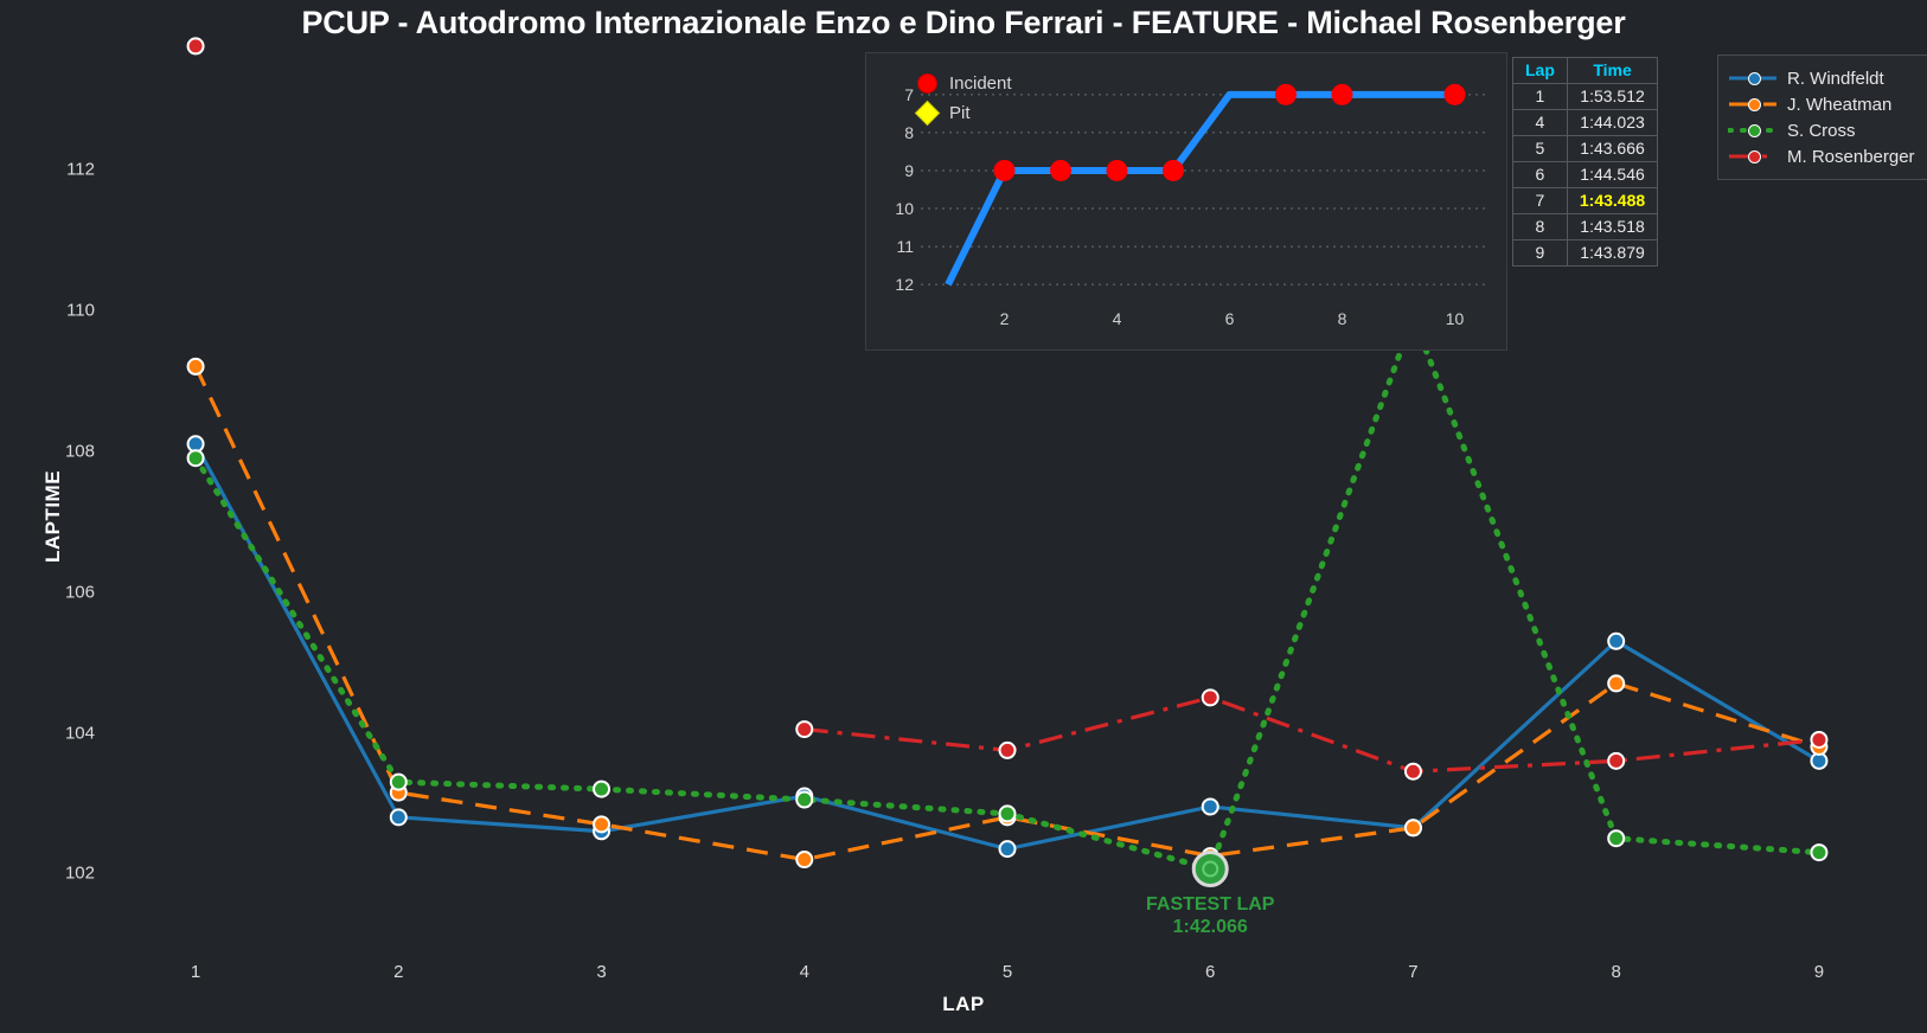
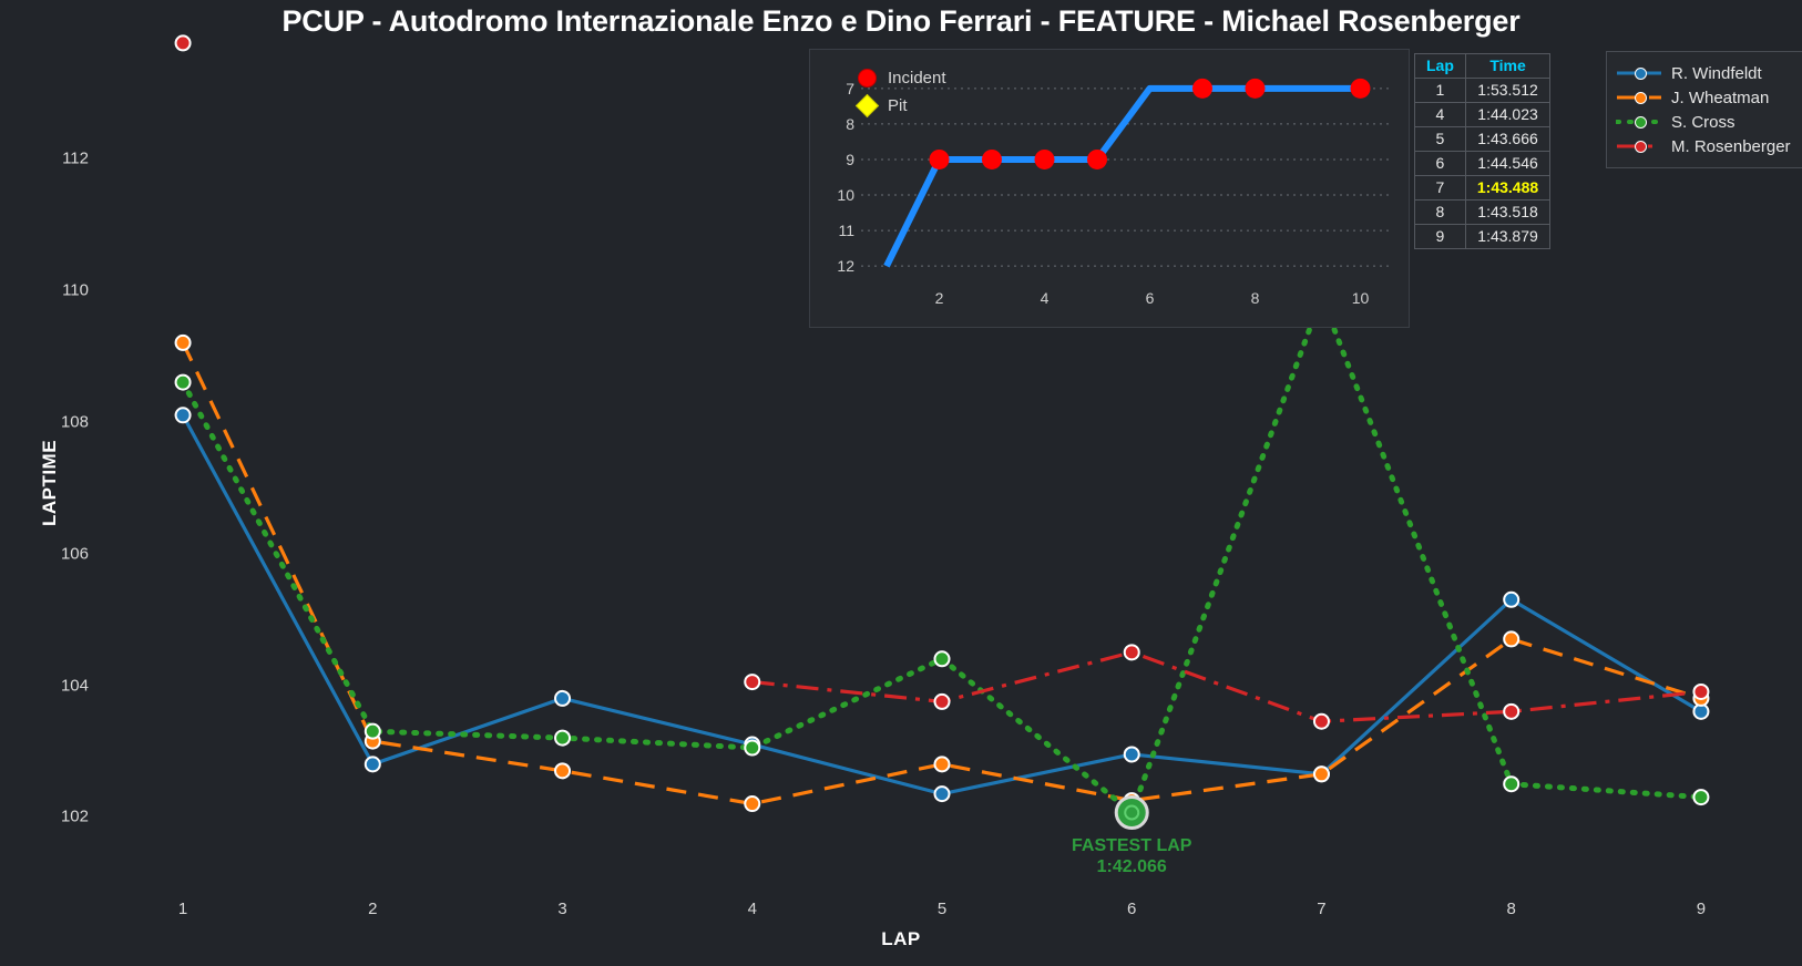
S. Cross/1: 107.9 -> 108.6
R. Windfeldt/3: 102.6 -> 103.8
S. Cross/5: 102.8 -> 104.4
